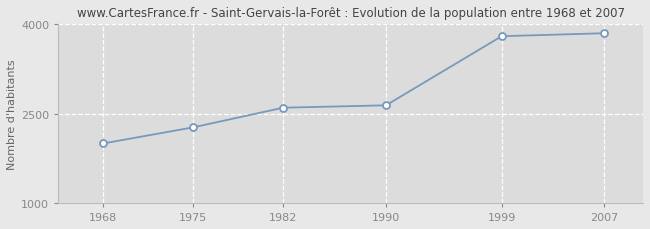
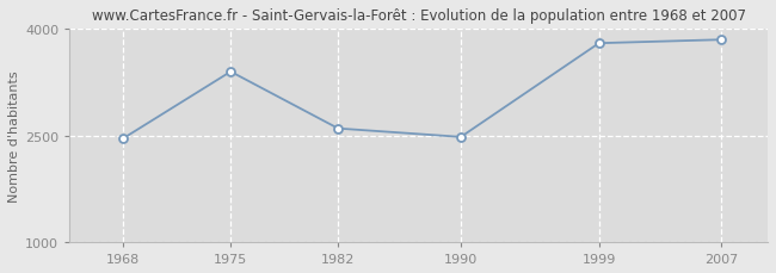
1968: 2000 -> 2460
1975: 2270 -> 3400
1990: 2640 -> 2480
